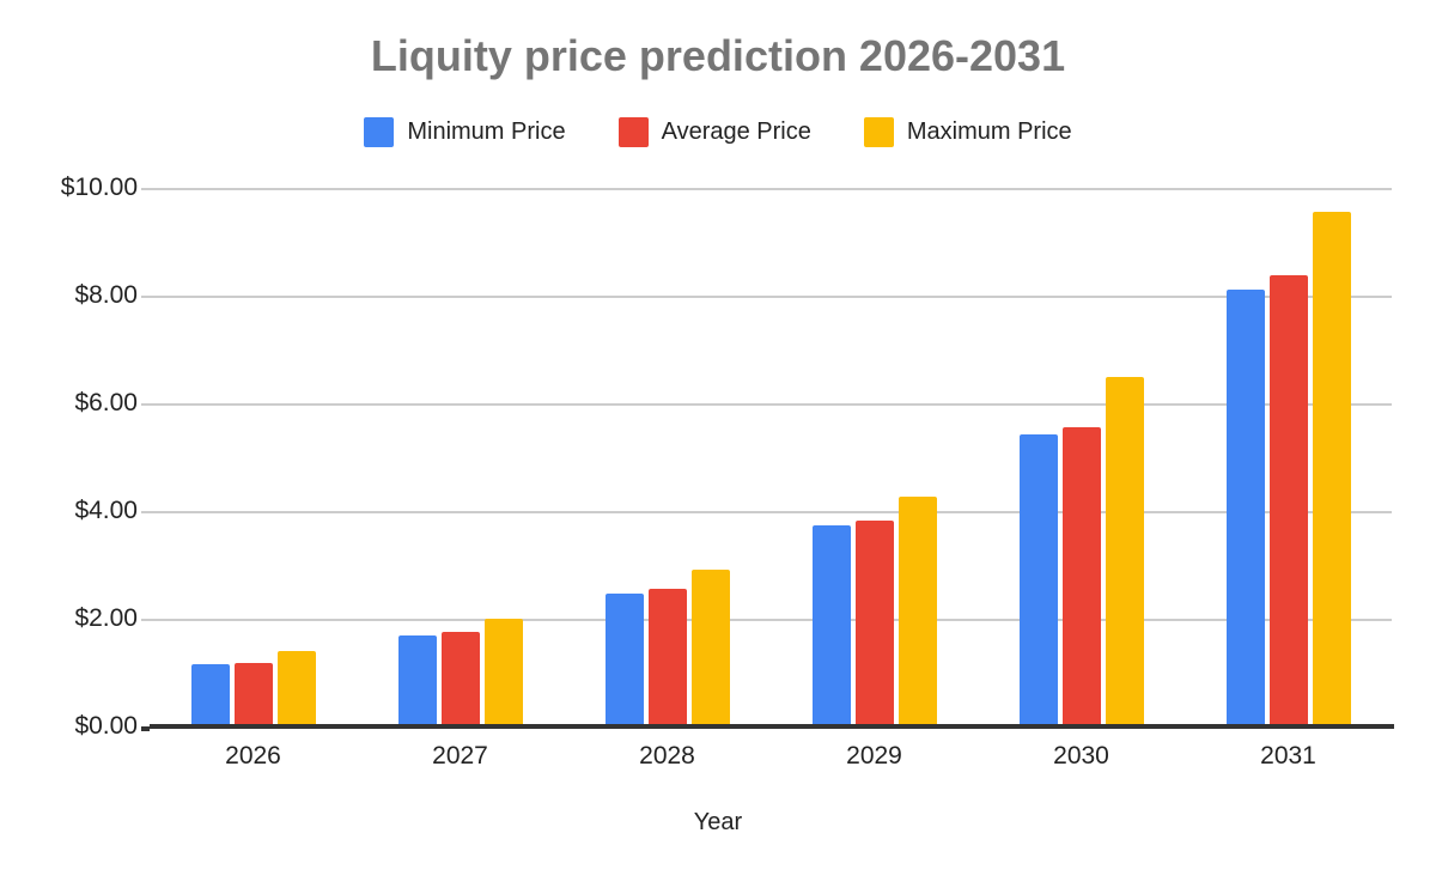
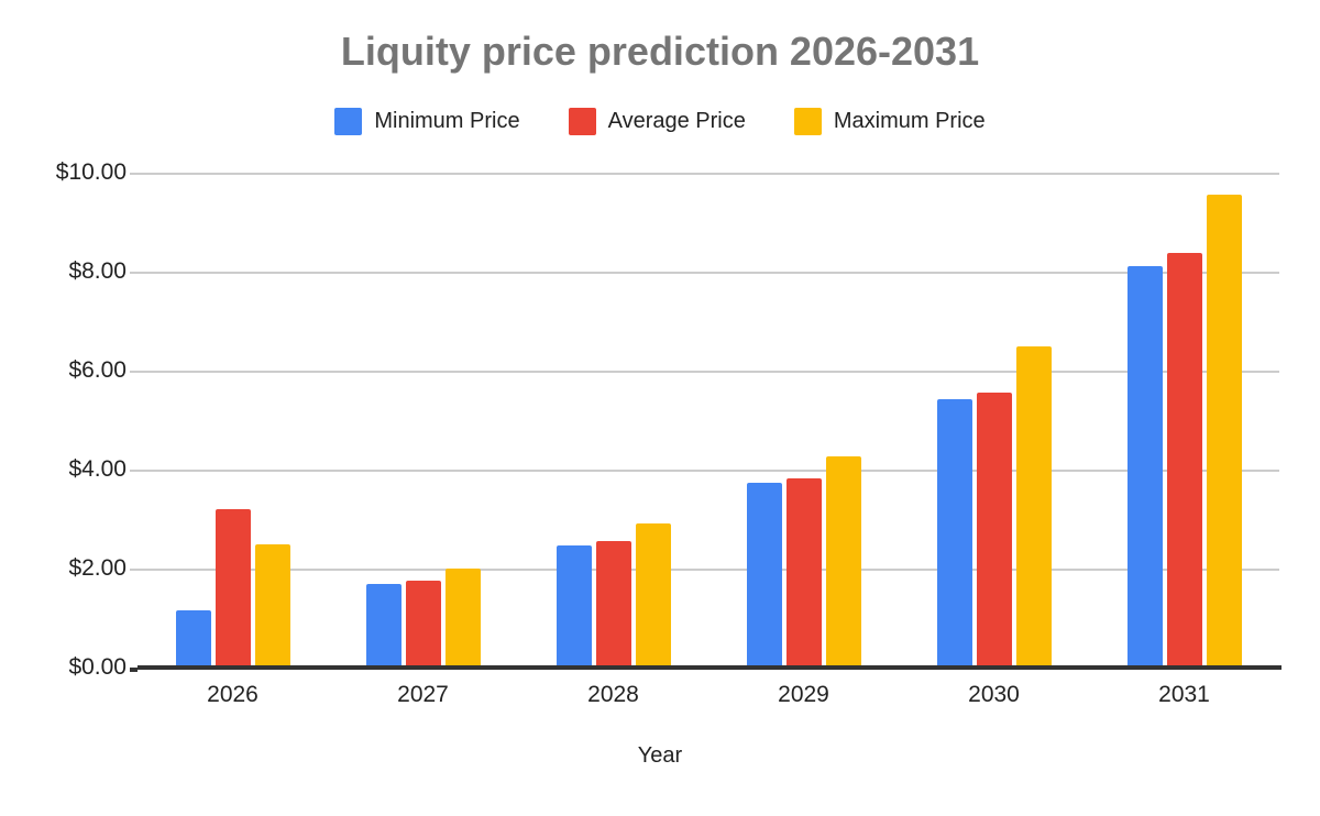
Average Price/2026: $1.2 -> $3.2
Maximum Price/2026: $1.4 -> $2.5
